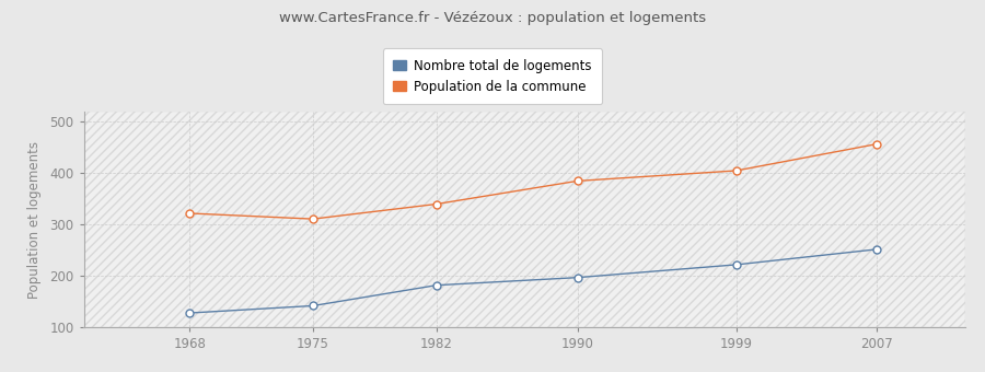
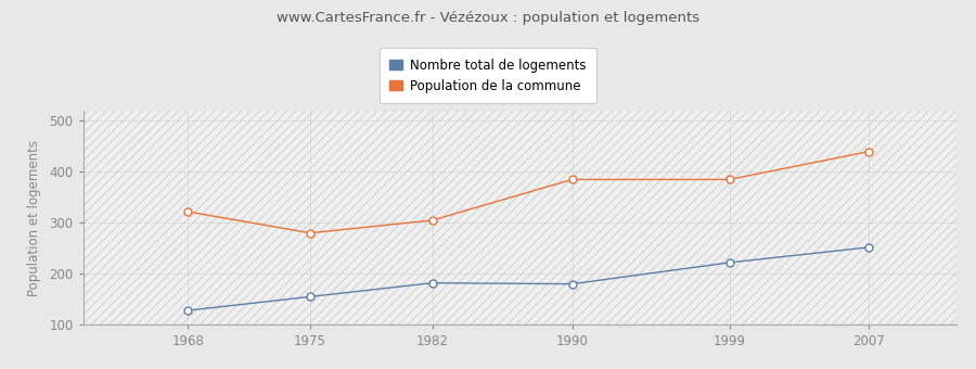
Nombre total de logements/1975: 142 -> 155
Population de la commune/1975: 311 -> 280
Population de la commune/1982: 340 -> 305
Nombre total de logements/1990: 197 -> 180
Population de la commune/1999: 405 -> 385
Population de la commune/2007: 457 -> 440
